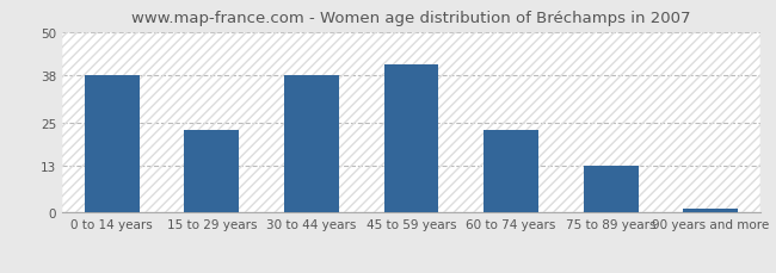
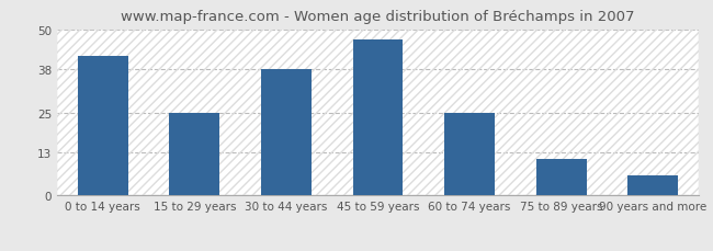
0 to 14 years: 38 -> 42
15 to 29 years: 23 -> 25
45 to 59 years: 41 -> 47
60 to 74 years: 23 -> 25
75 to 89 years: 13 -> 11
90 years and more: 1 -> 6
